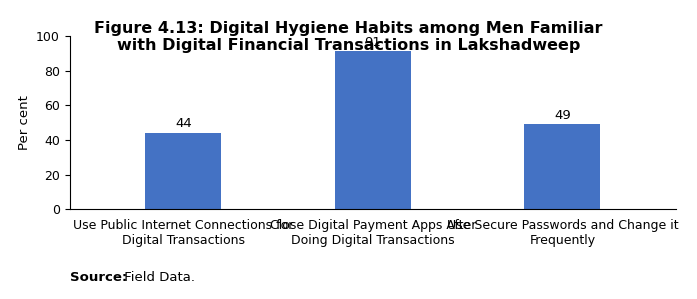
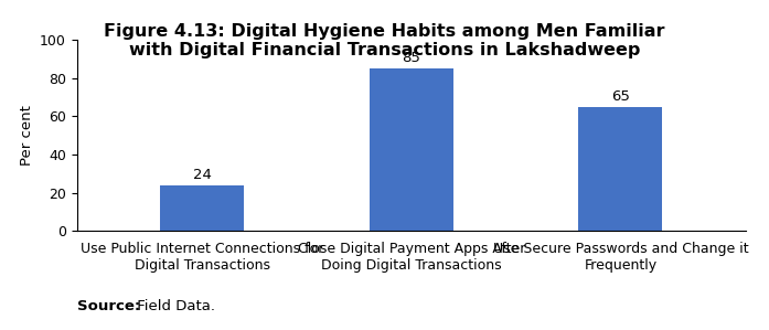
Use Public Internet Connections for Digital Transactions: 44 -> 24
Close Digital Payment Apps After Doing Digital Transactions: 91 -> 85
Use Secure Passwords and Change it Frequently: 49 -> 65
